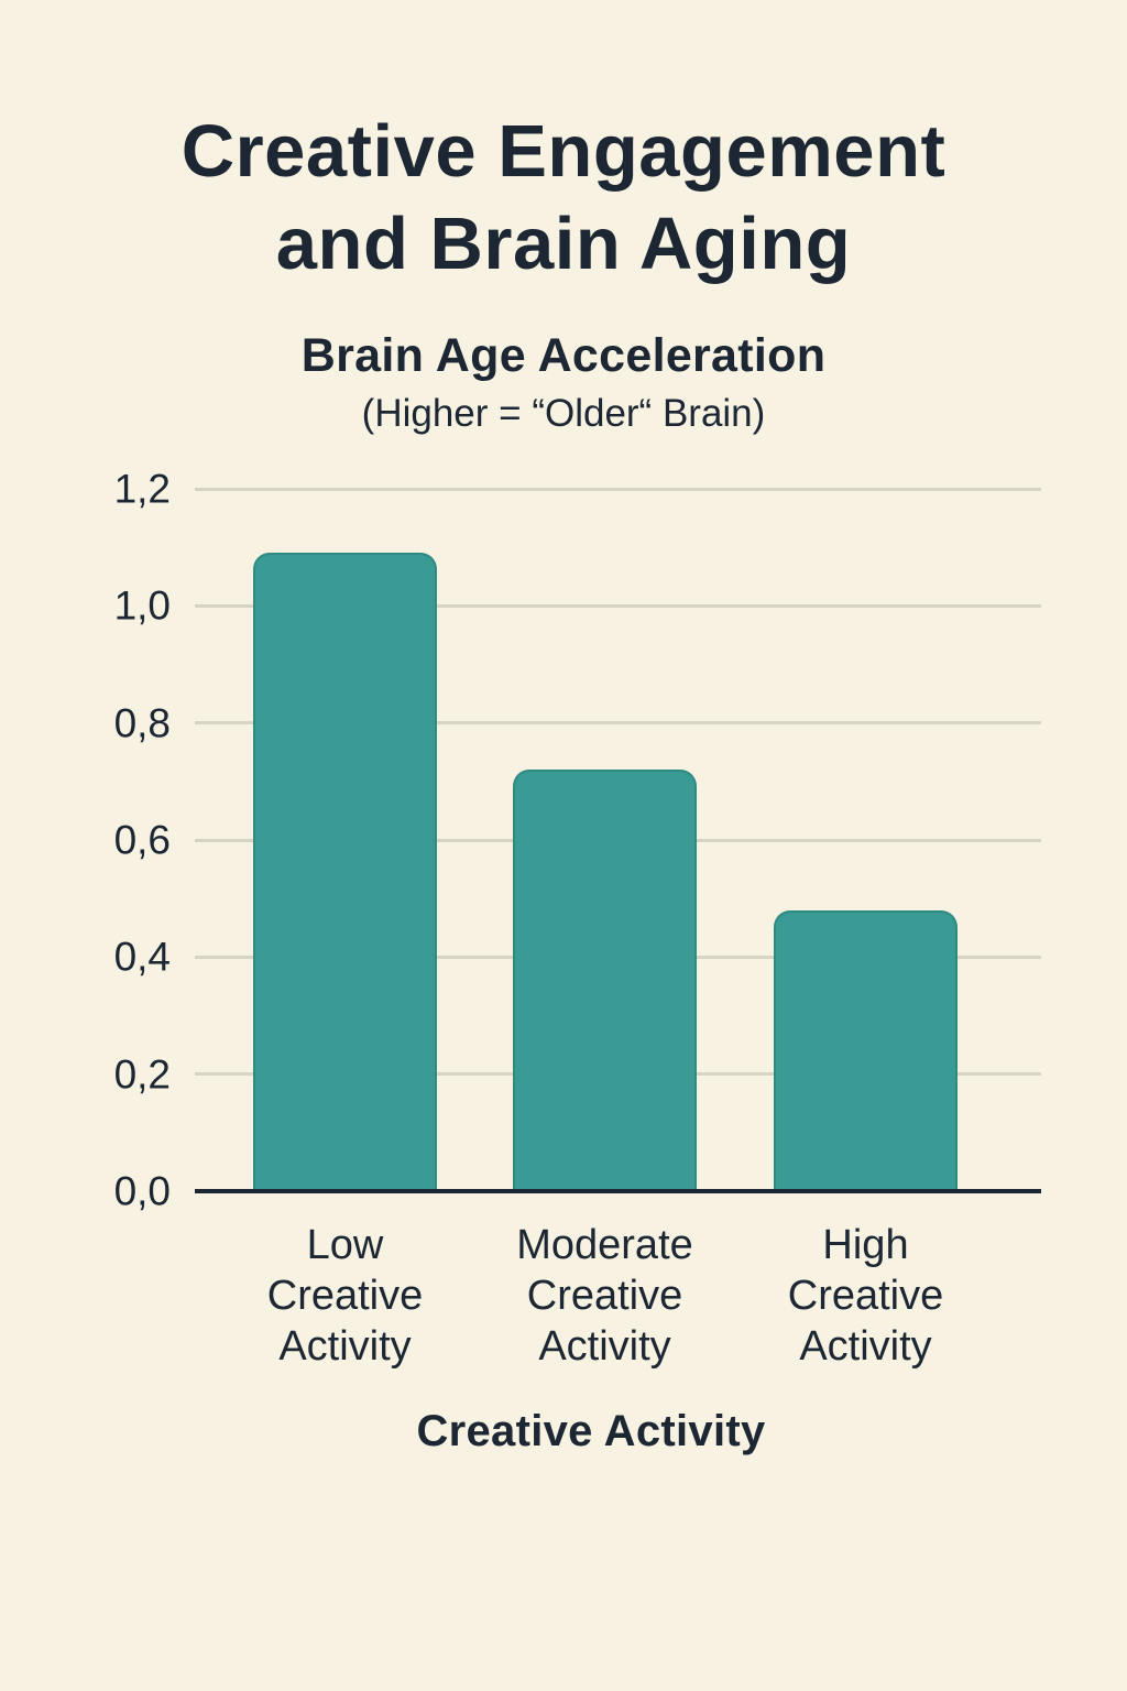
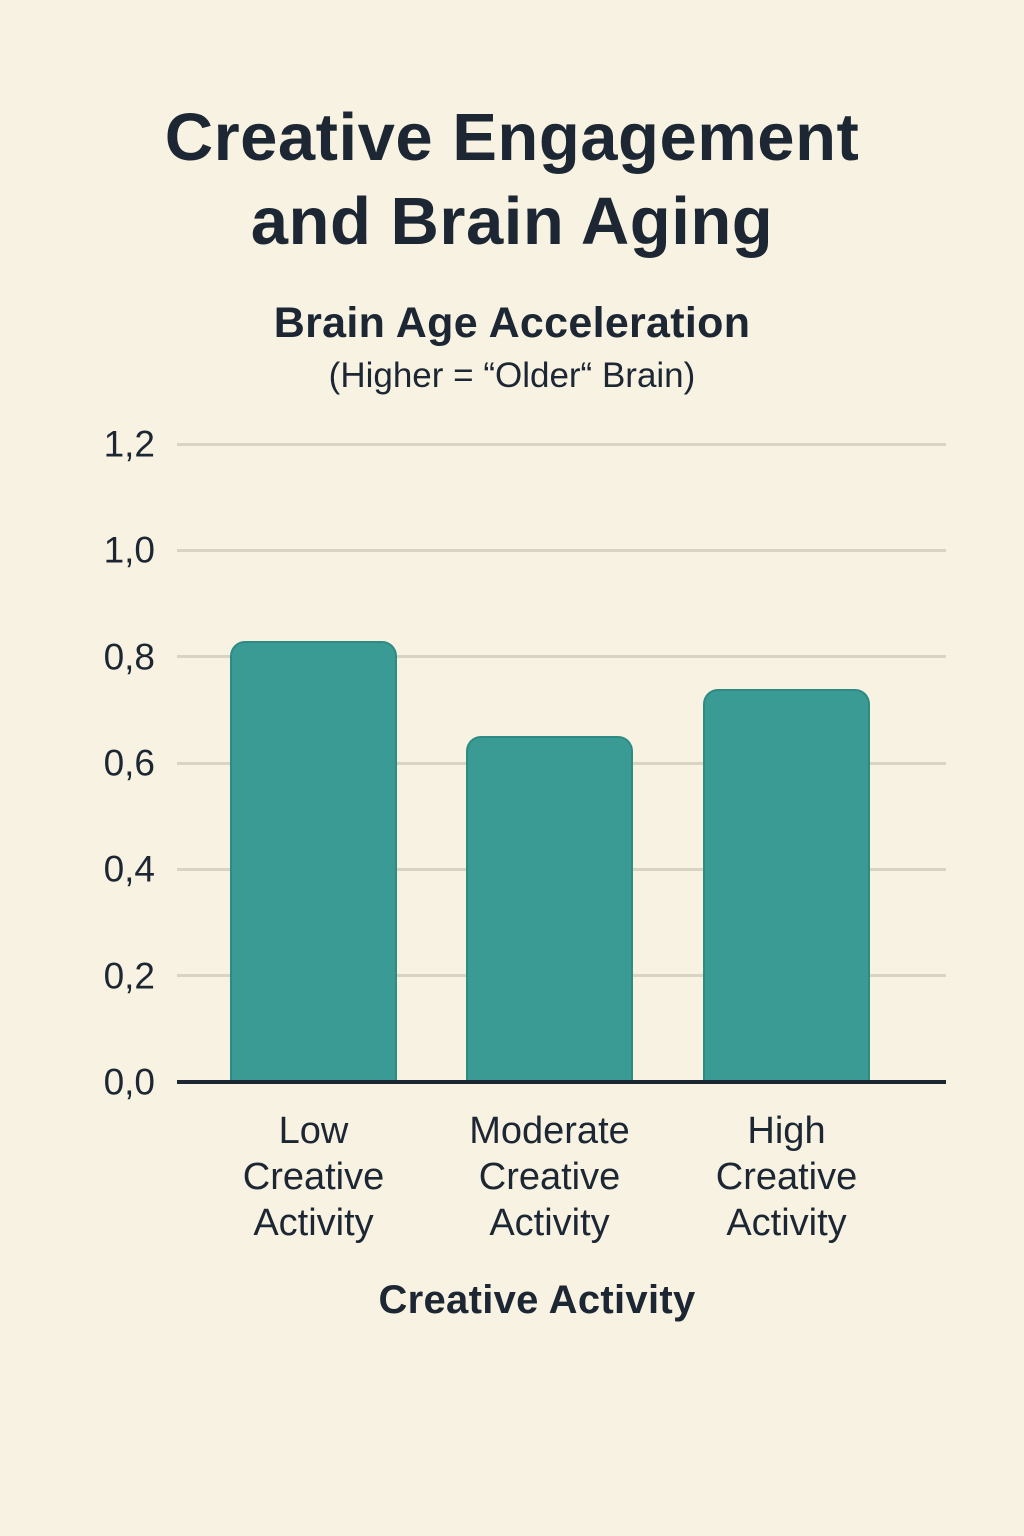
Low Creative Activity: 1,09 -> 0,83
Moderate Creative Activity: 0,72 -> 0,65
High Creative Activity: 0,48 -> 0,74
